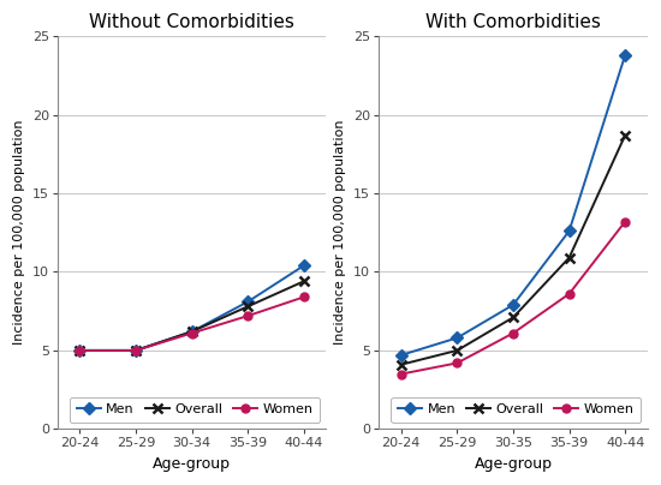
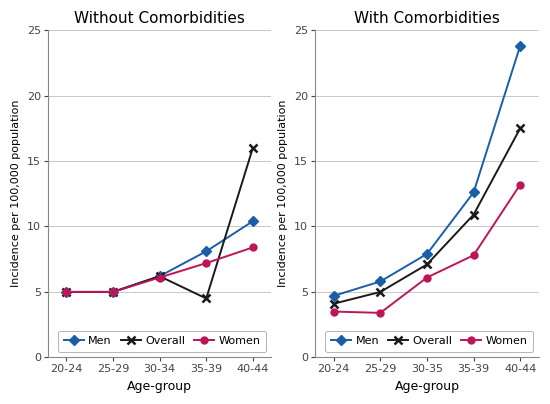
Without Comorbidities/Overall/35-39: 7.8 -> 4.5
Without Comorbidities/Overall/40-44: 9.4 -> 16.0
With Comorbidities/Women/25-29: 4.2 -> 3.4
With Comorbidities/Women/35-39: 8.6 -> 7.8
With Comorbidities/Overall/40-44: 18.7 -> 17.5
